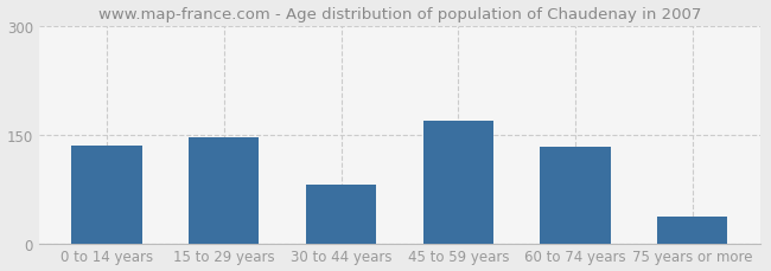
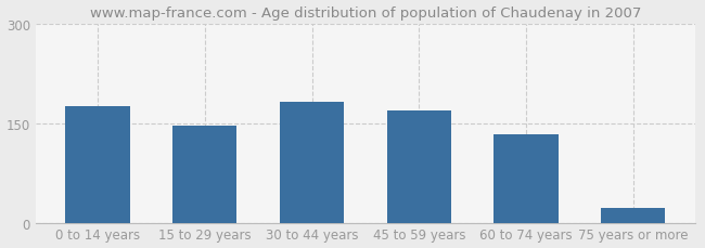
0 to 14 years: 134 -> 175
30 to 44 years: 80 -> 182
75 years or more: 36 -> 22
